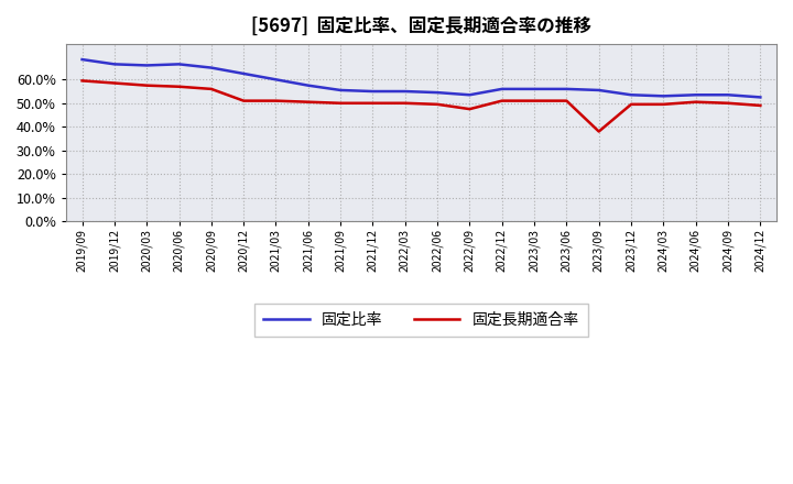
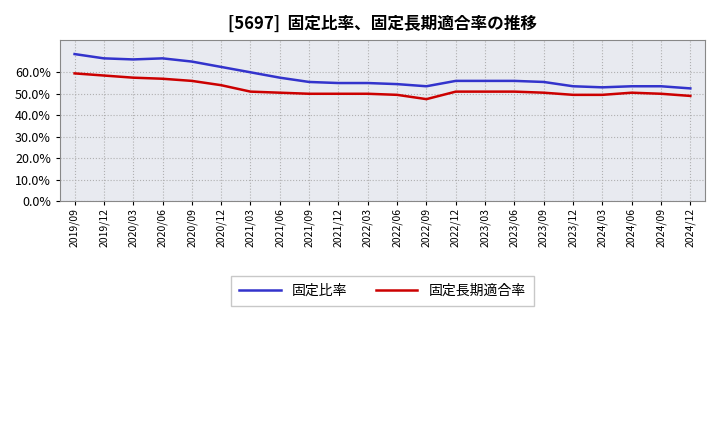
固定長期適合率/2020/12: 51.0% -> 54.0%
固定長期適合率/2023/09: 38.0% -> 50.5%
